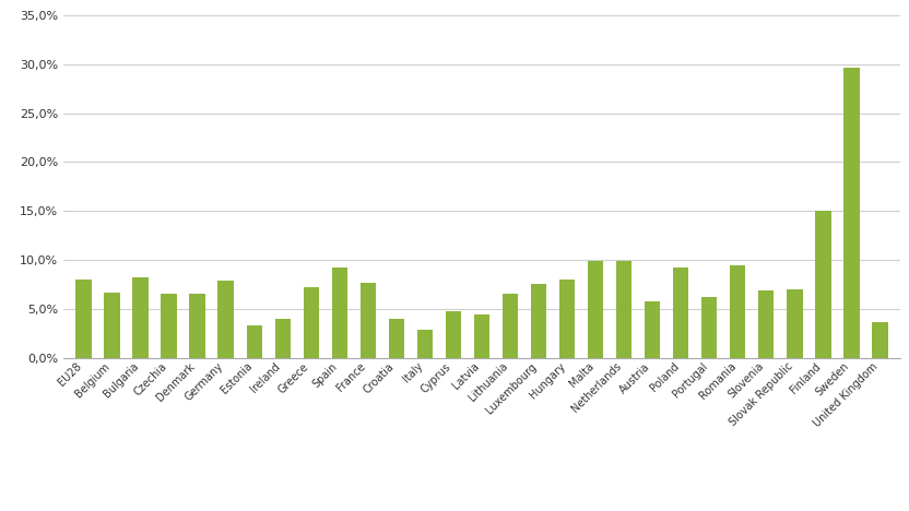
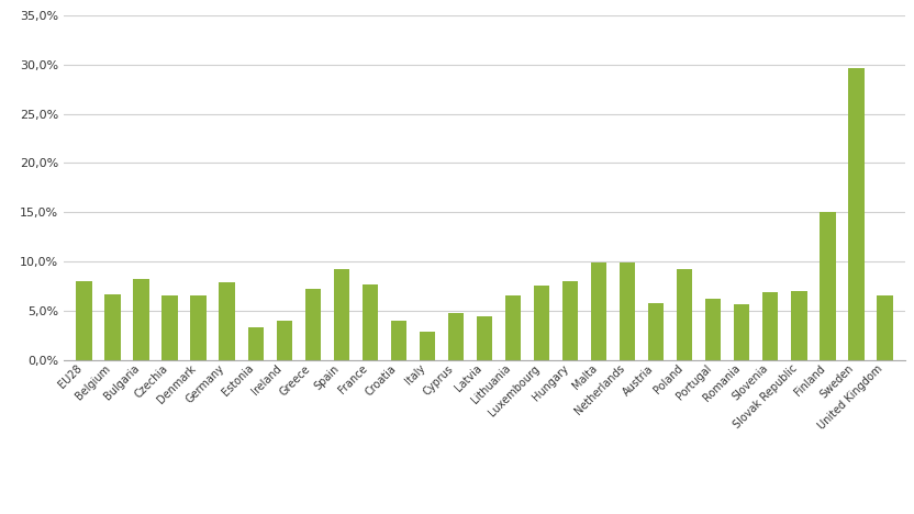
Romania: 9,4% -> 5,7%
United Kingdom: 3,6% -> 6,5%
